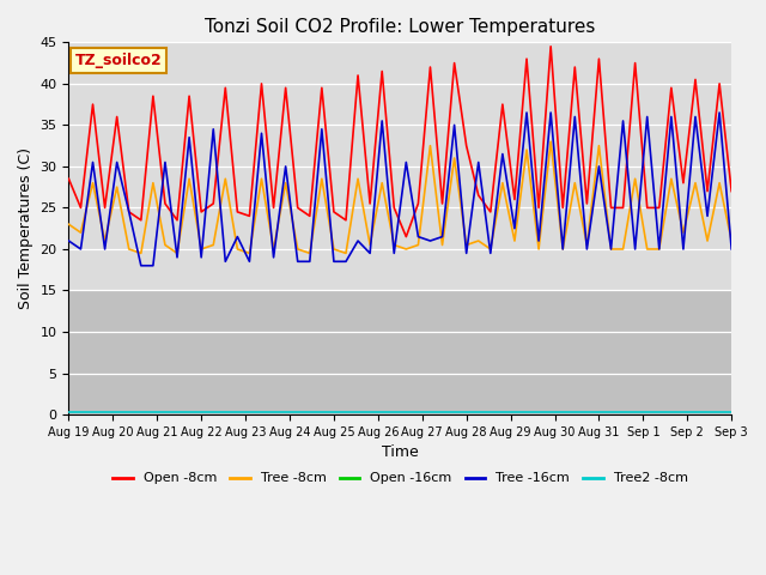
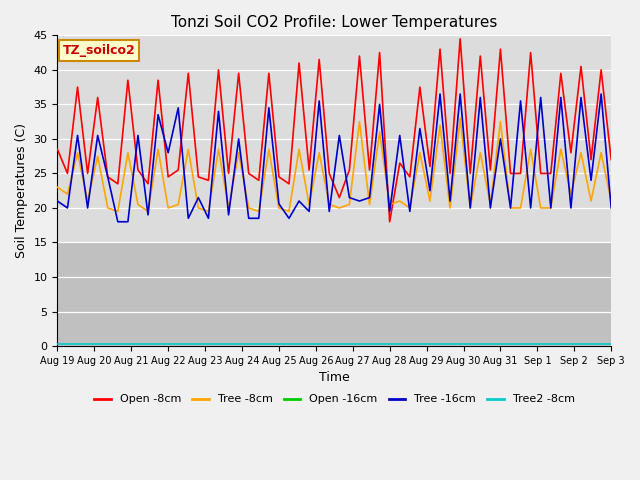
Tree -16cm/Aug 22: 19.0 -> 28.0
Tree -16cm/Aug 25: 18.5 -> 20.6
Open -8cm/Aug 28: 32.5 -> 18.0
